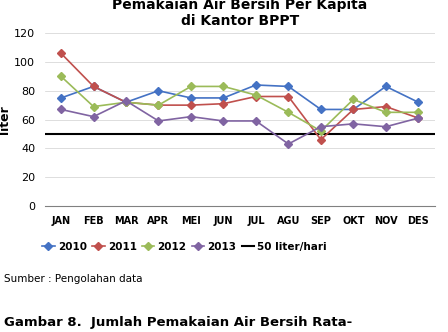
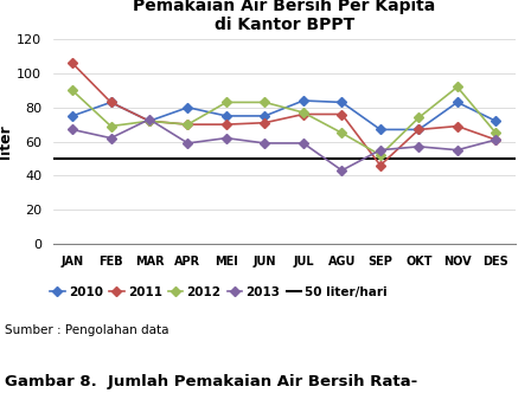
2012/NOV: 65 -> 92
